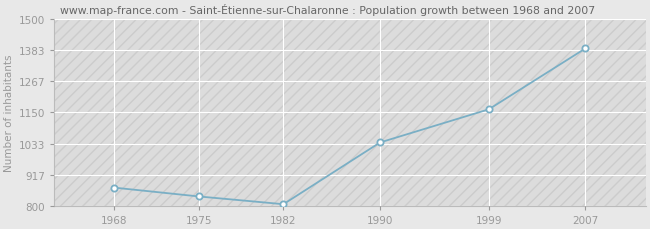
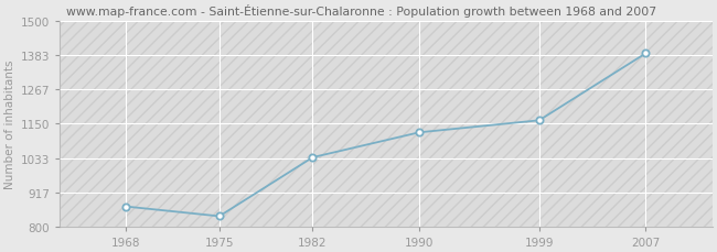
1982: 806 -> 1035
1990: 1037 -> 1120
